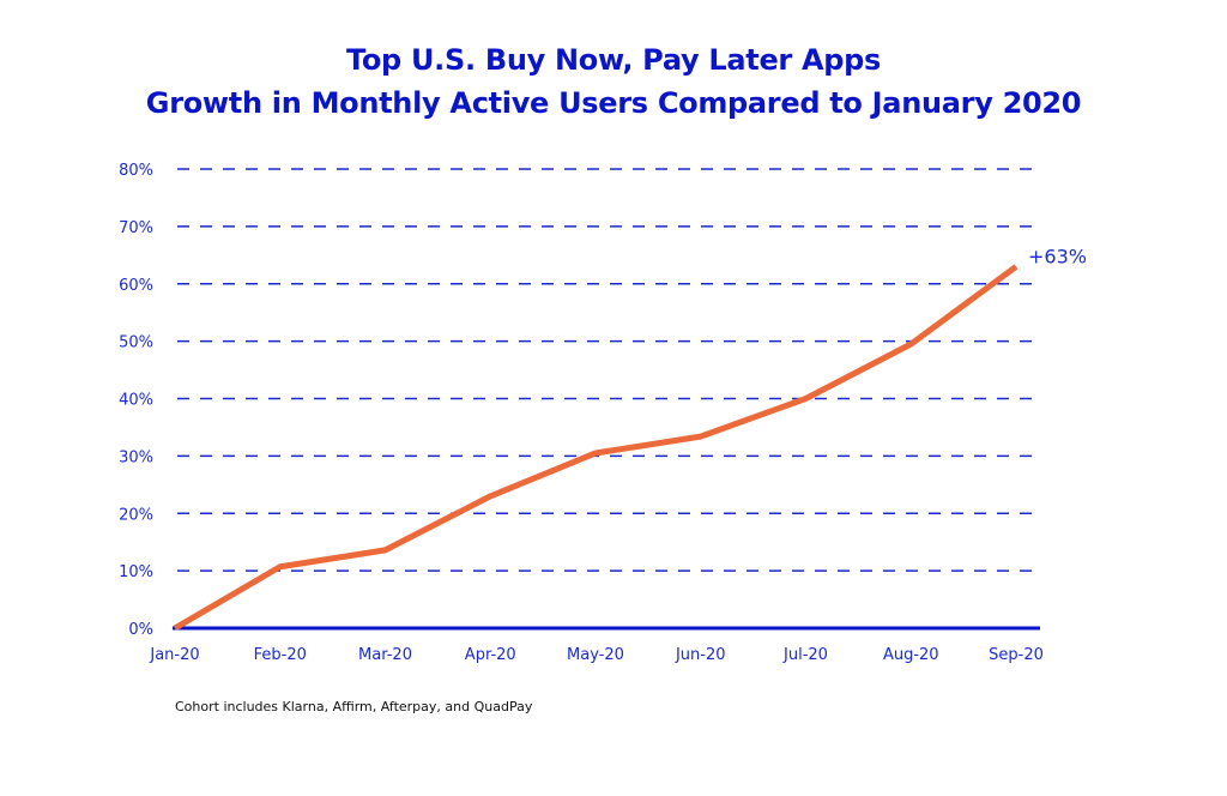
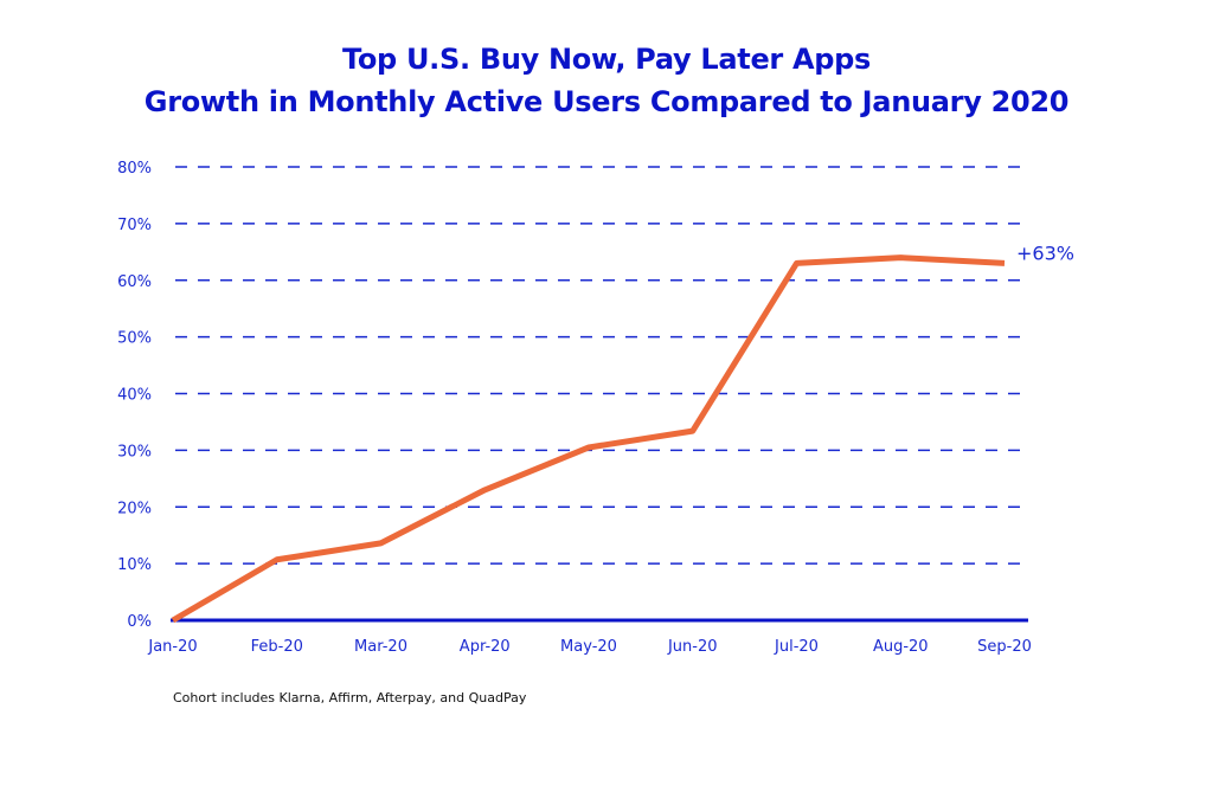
Jul-20: 40% -> 63%
Aug-20: 50% -> 64%
